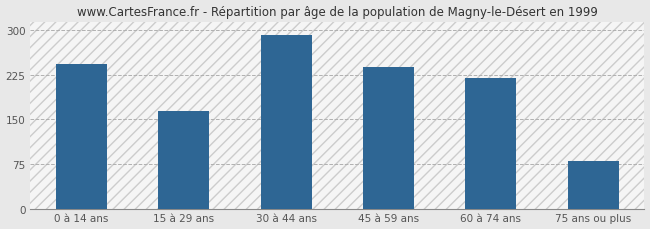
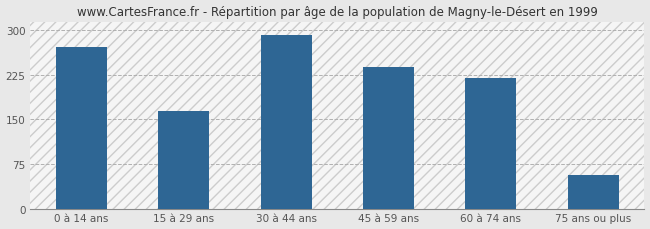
0 à 14 ans: 243 -> 272
75 ans ou plus: 80 -> 56
